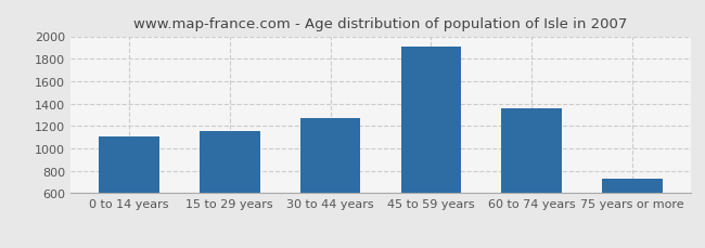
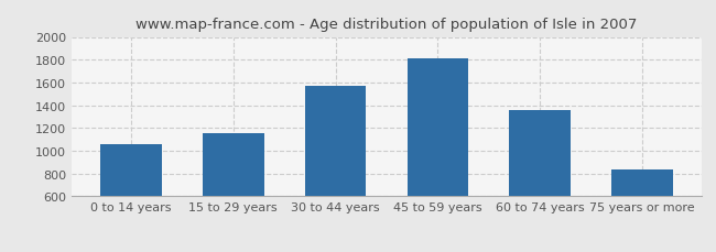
0 to 14 years: 1110 -> 1060
30 to 44 years: 1270 -> 1570
45 to 59 years: 1910 -> 1810
75 years or more: 730 -> 840
